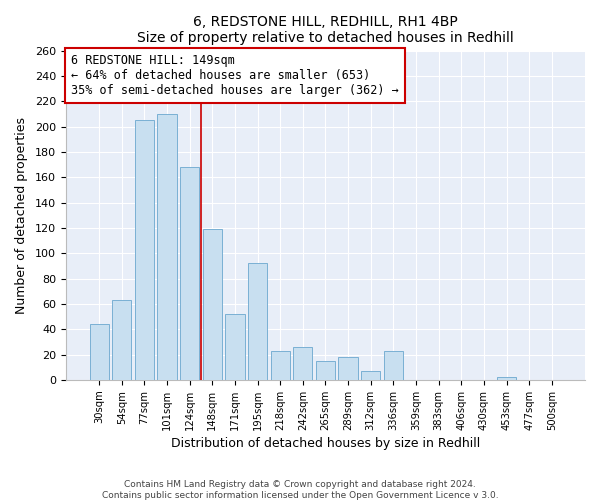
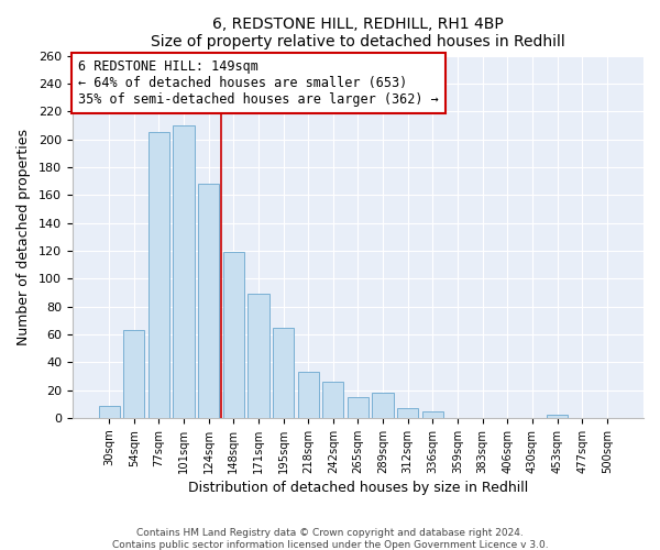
30sqm: 44 -> 9
171sqm: 52 -> 89
195sqm: 92 -> 65
218sqm: 23 -> 33
336sqm: 23 -> 5
